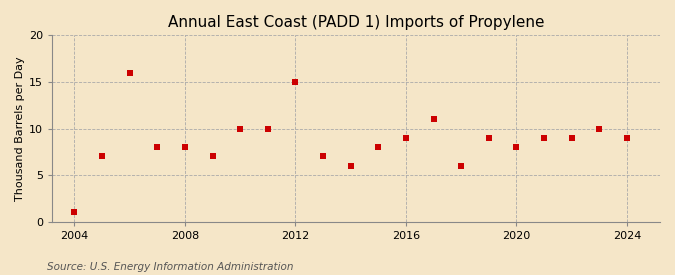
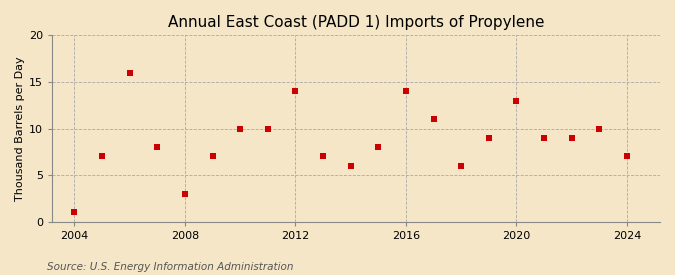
2008: 8 -> 3
2012: 15 -> 14
2016: 9 -> 14
2020: 8 -> 13
2024: 9 -> 7
